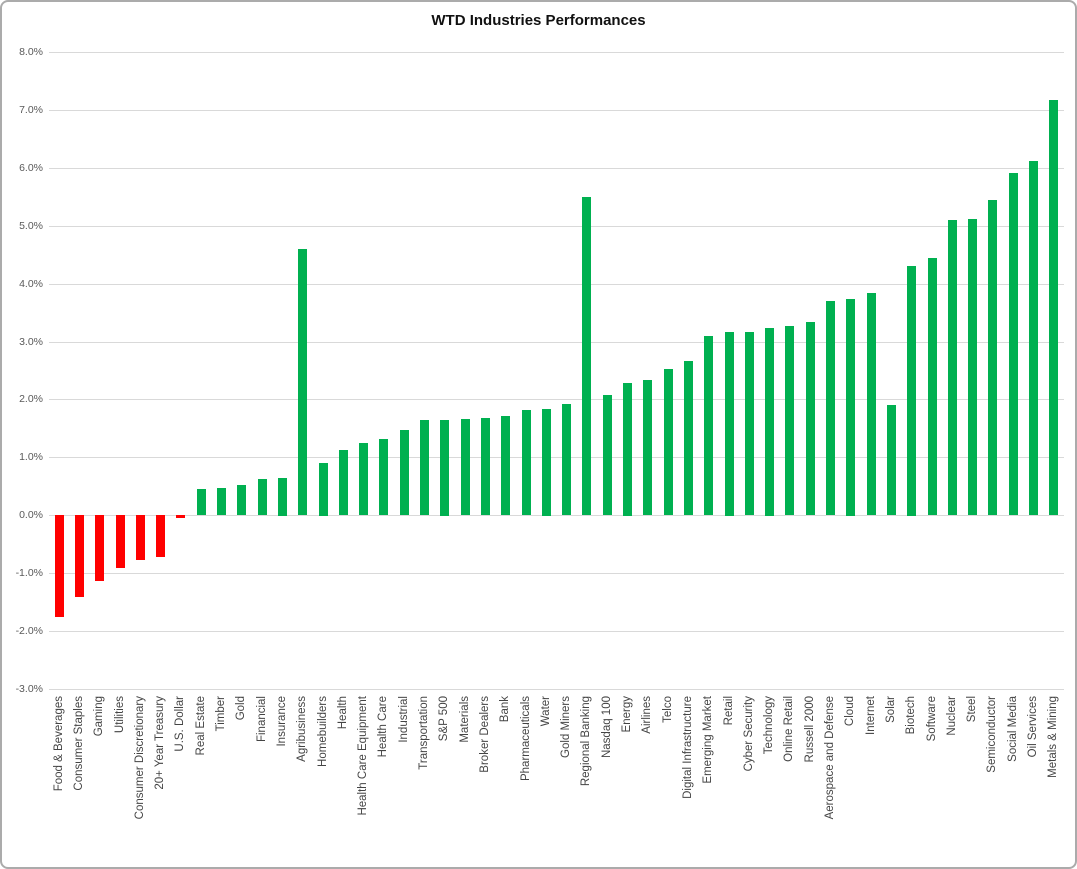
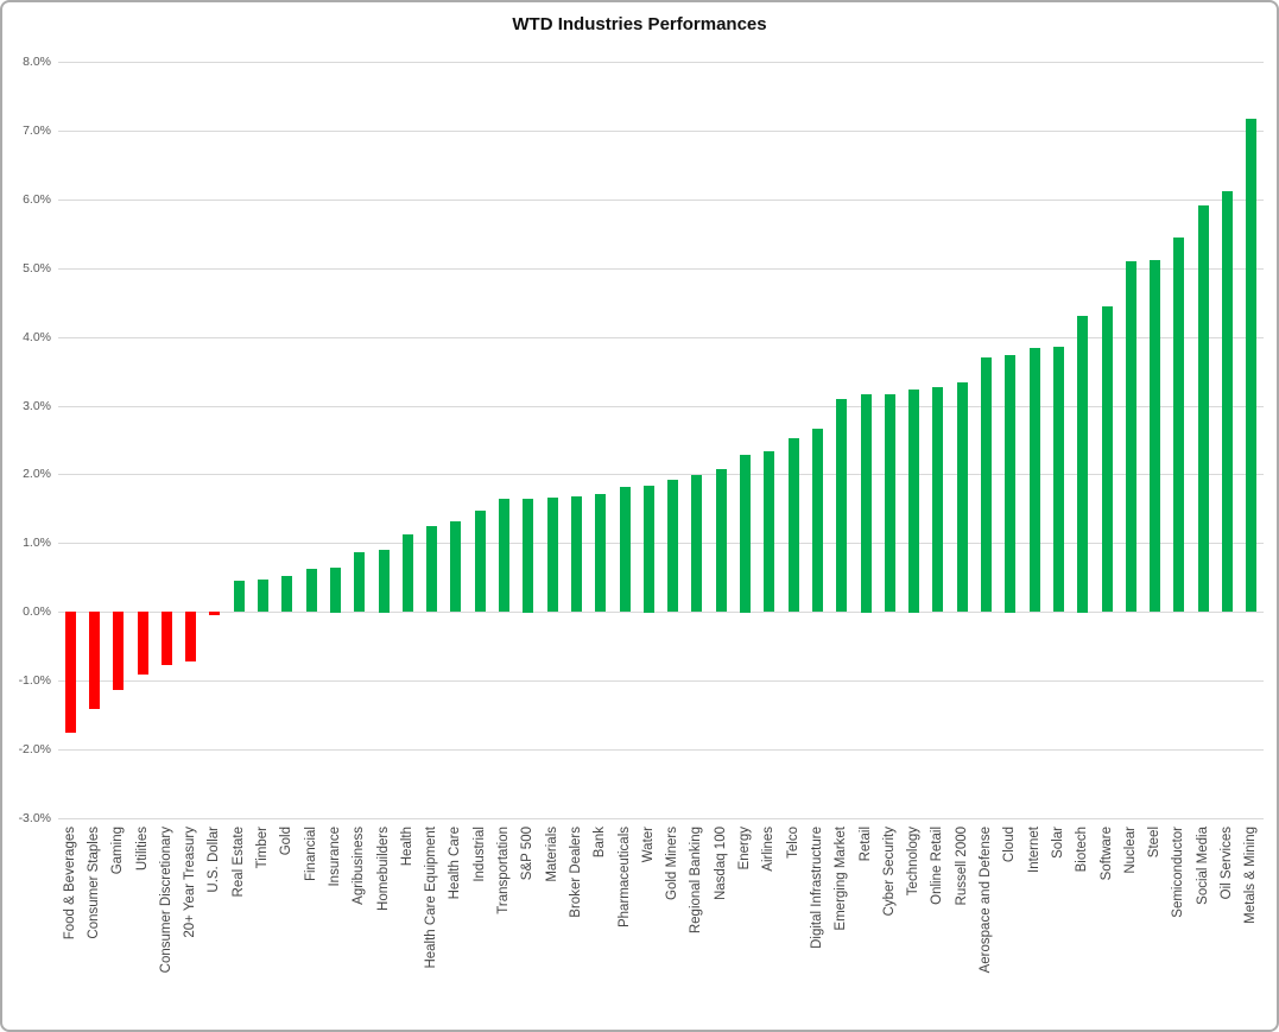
Agribusiness: 4.6% -> 0.9%
Regional Banking: 5.5% -> 2.0%
Solar: 1.9% -> 3.9%
